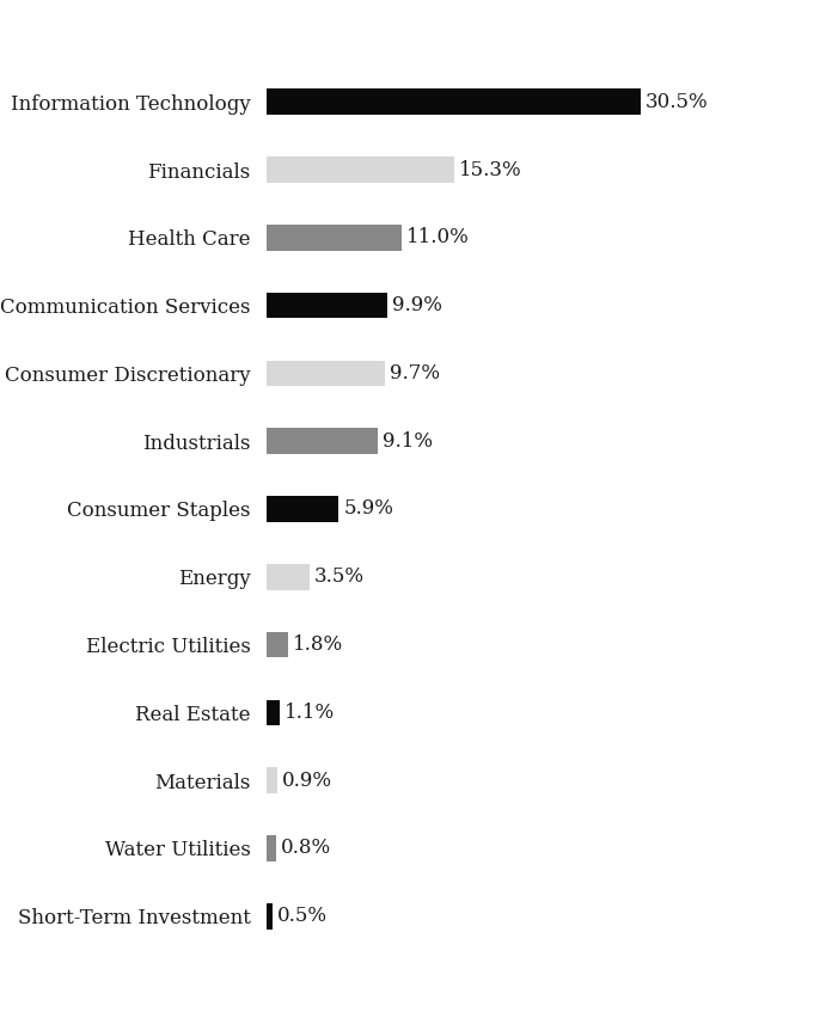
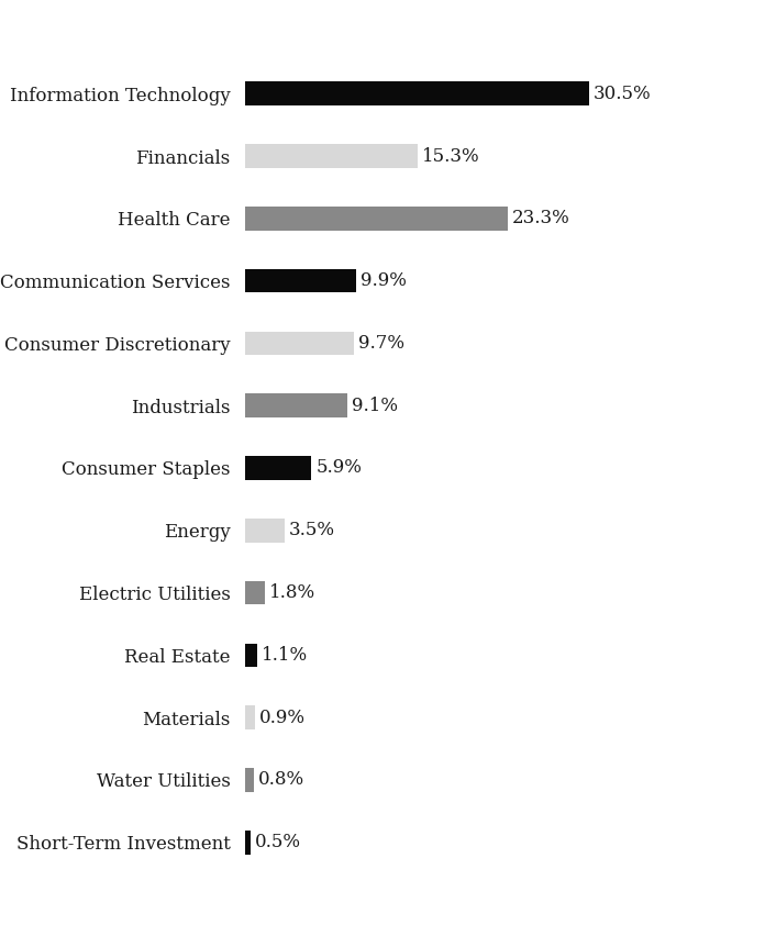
Health Care: 11.0% -> 23.3%
